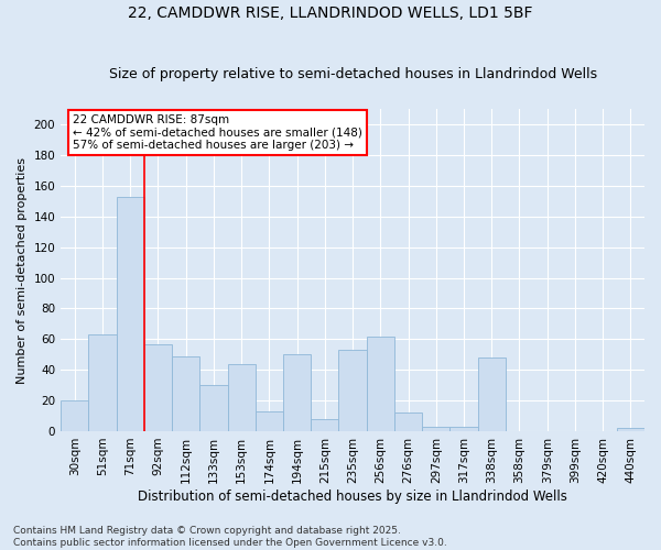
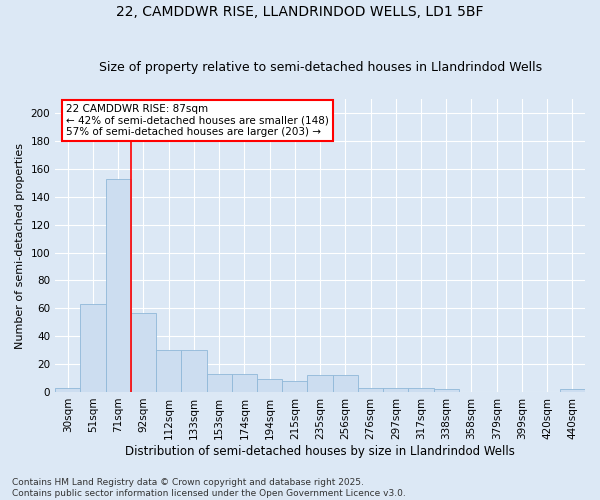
30sqm: 20 -> 3
112sqm: 49 -> 30
153sqm: 44 -> 13
194sqm: 50 -> 9
235sqm: 53 -> 12
256sqm: 62 -> 12
276sqm: 12 -> 3
338sqm: 48 -> 2
